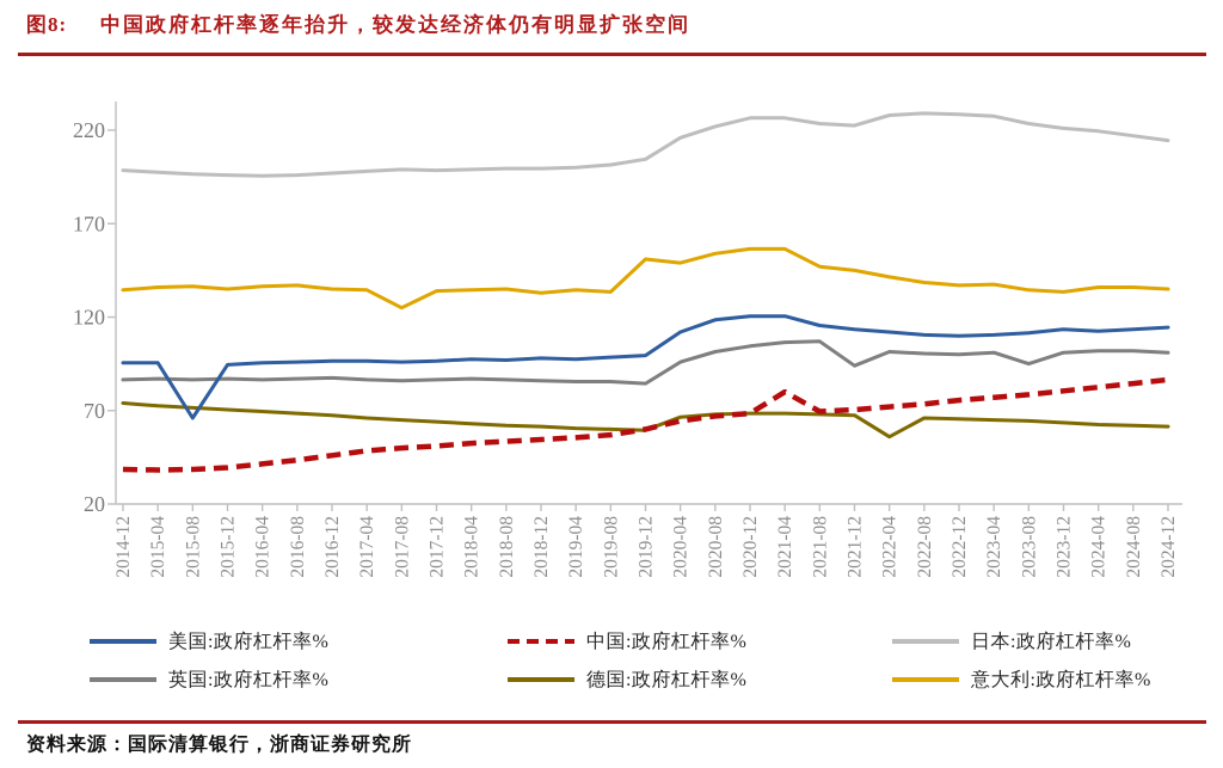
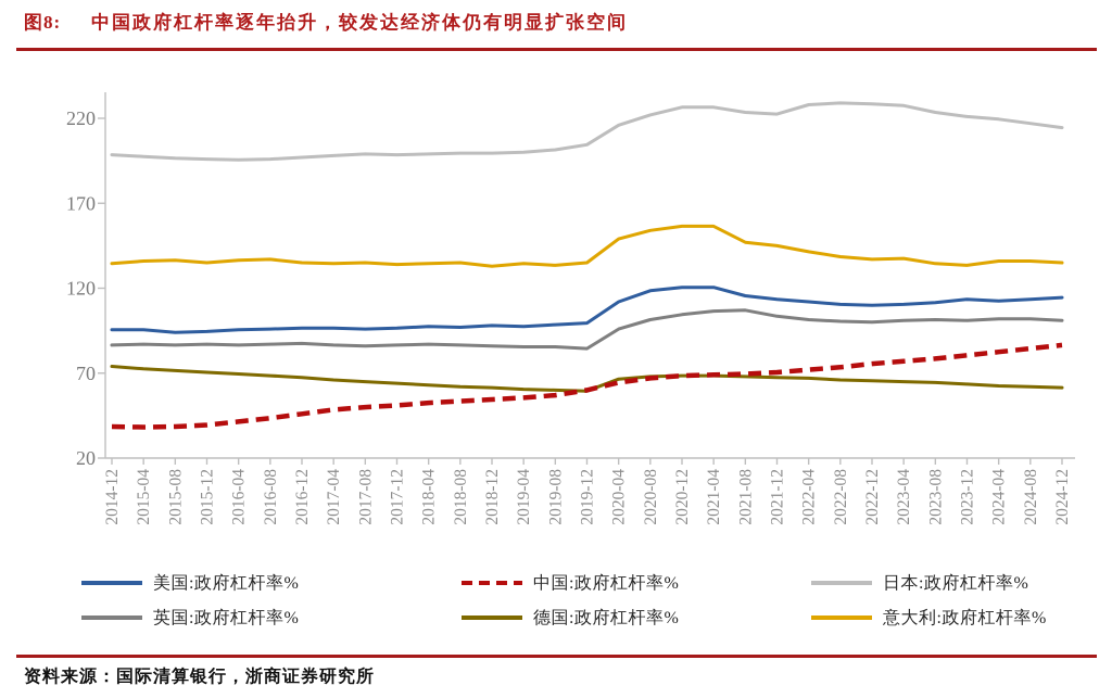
美国:政府杠杆率%/2015-08: 66 -> 94
意大利:政府杠杆率%/2017-08: 125 -> 135
意大利:政府杠杆率%/2019-12: 151 -> 135
中国:政府杠杆率%/2021-04: 80 -> 69
英国:政府杠杆率%/2021-12: 94 -> 104
德国:政府杠杆率%/2022-04: 56 -> 67
英国:政府杠杆率%/2023-08: 95 -> 102
